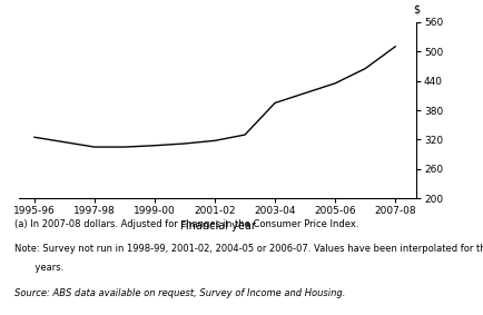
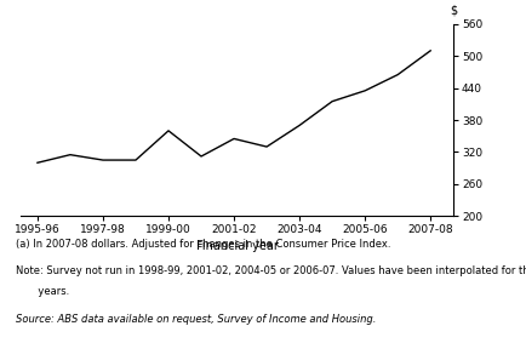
1995-96: 325 -> 300
1999-00: 308 -> 360
2001-02: 318 -> 345
2003-04: 395 -> 370
